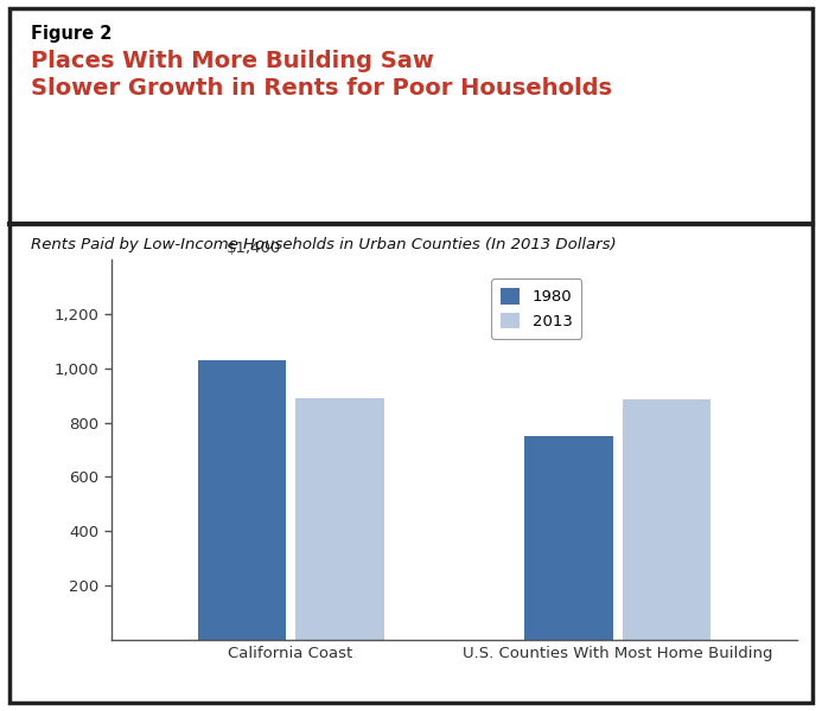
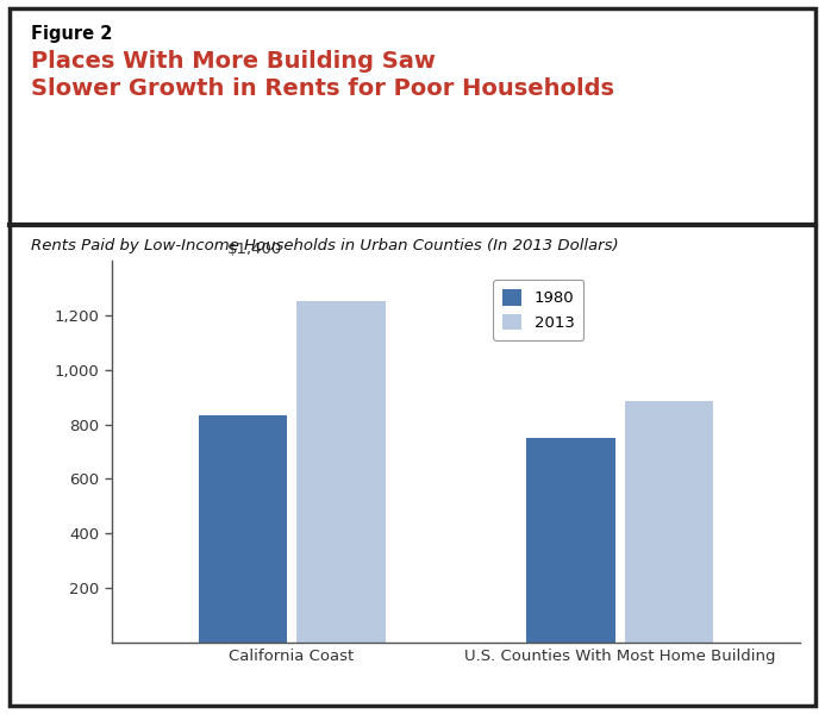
1980/California Coast: 1,030 -> 835
2013/California Coast: 890 -> 1,250
